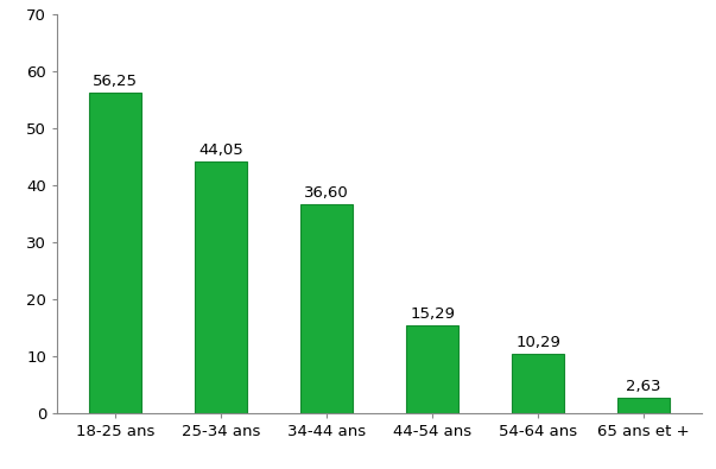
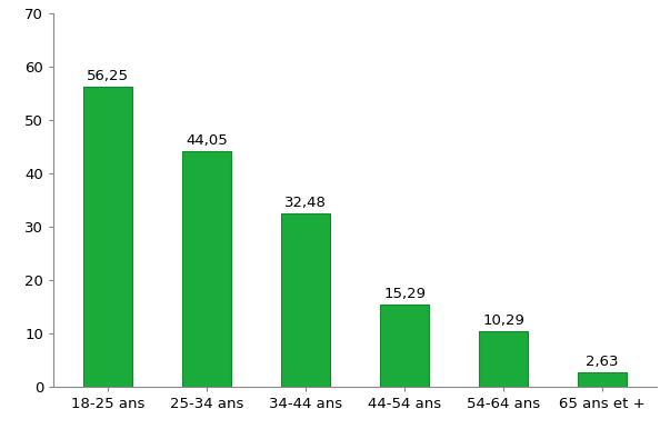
34-44 ans: 36,60 -> 32,48
